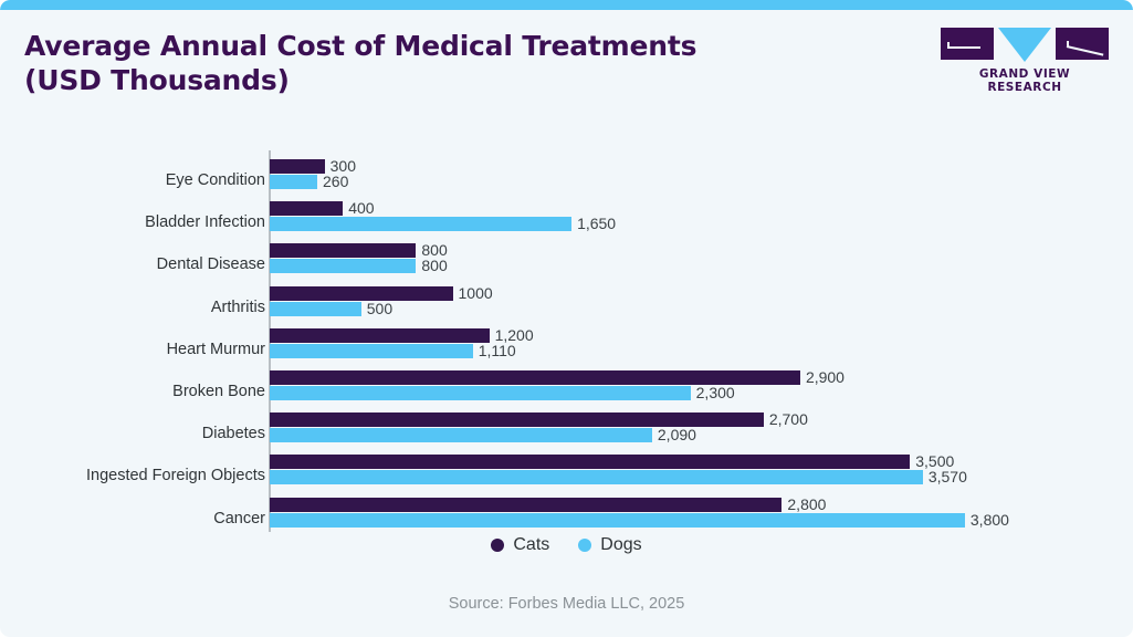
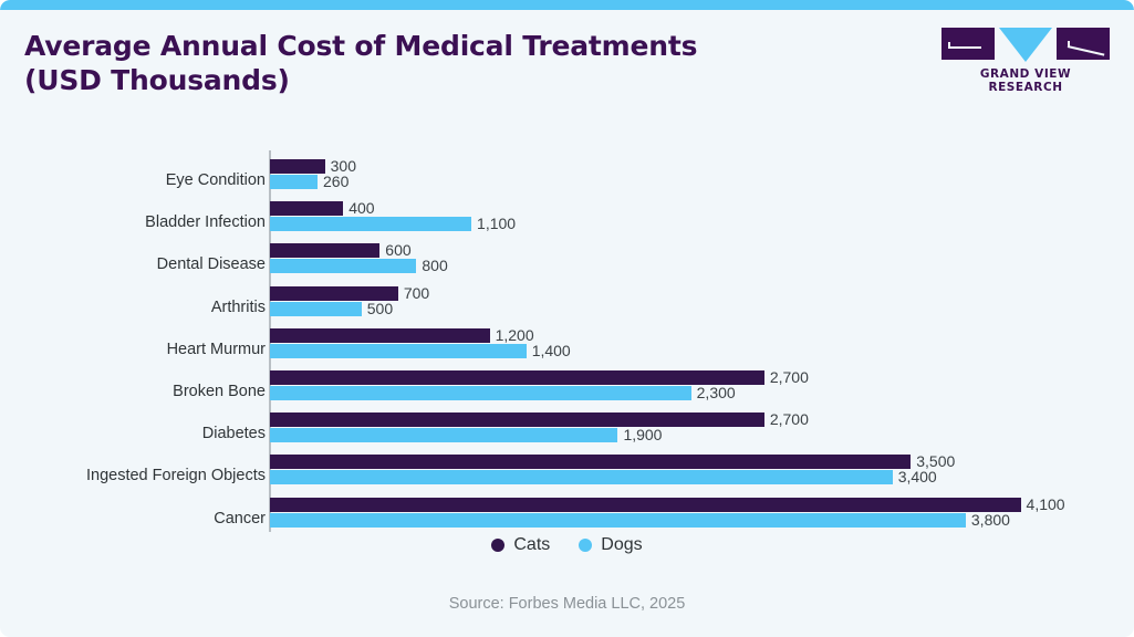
Dogs/Bladder Infection: 1,650 -> 1,100
Cats/Dental Disease: 800 -> 600
Cats/Arthritis: 1000 -> 700
Dogs/Heart Murmur: 1,110 -> 1,400
Cats/Broken Bone: 2,900 -> 2,700
Dogs/Diabetes: 2,090 -> 1,900
Dogs/Ingested Foreign Objects: 3,570 -> 3,400
Cats/Cancer: 2,800 -> 4,100
